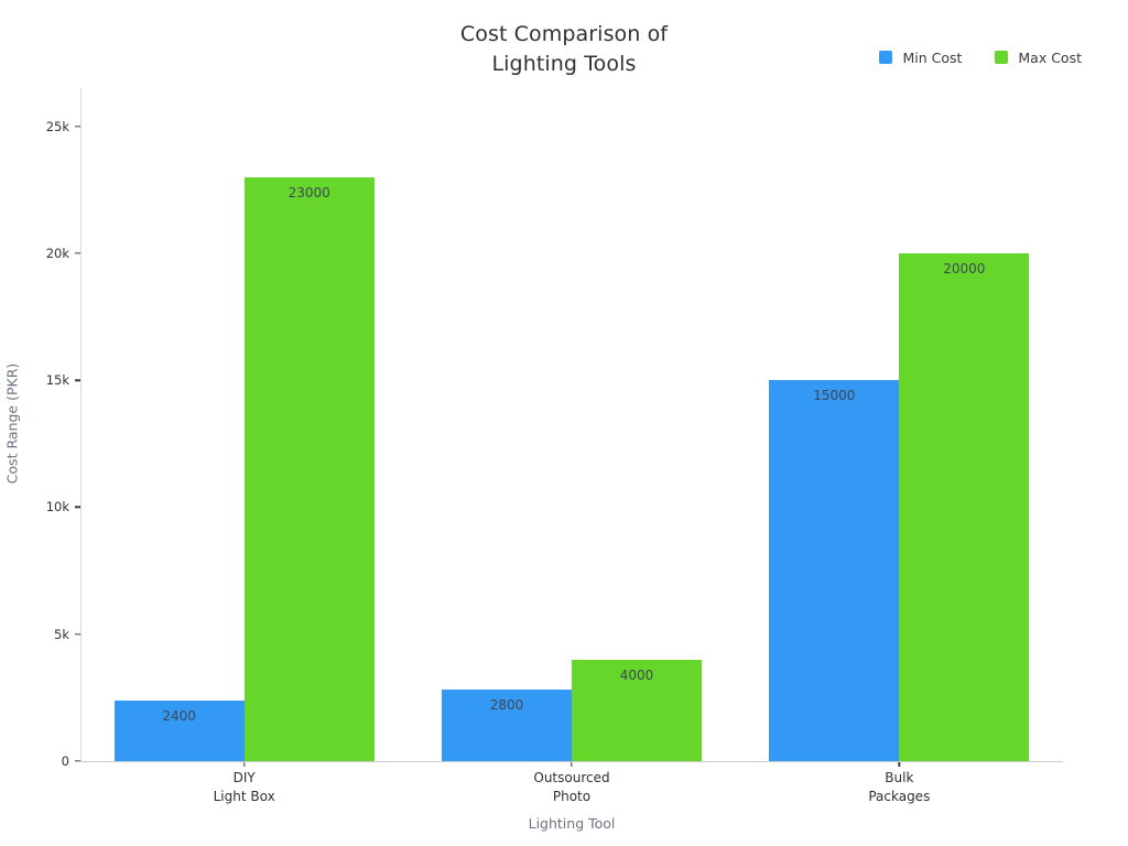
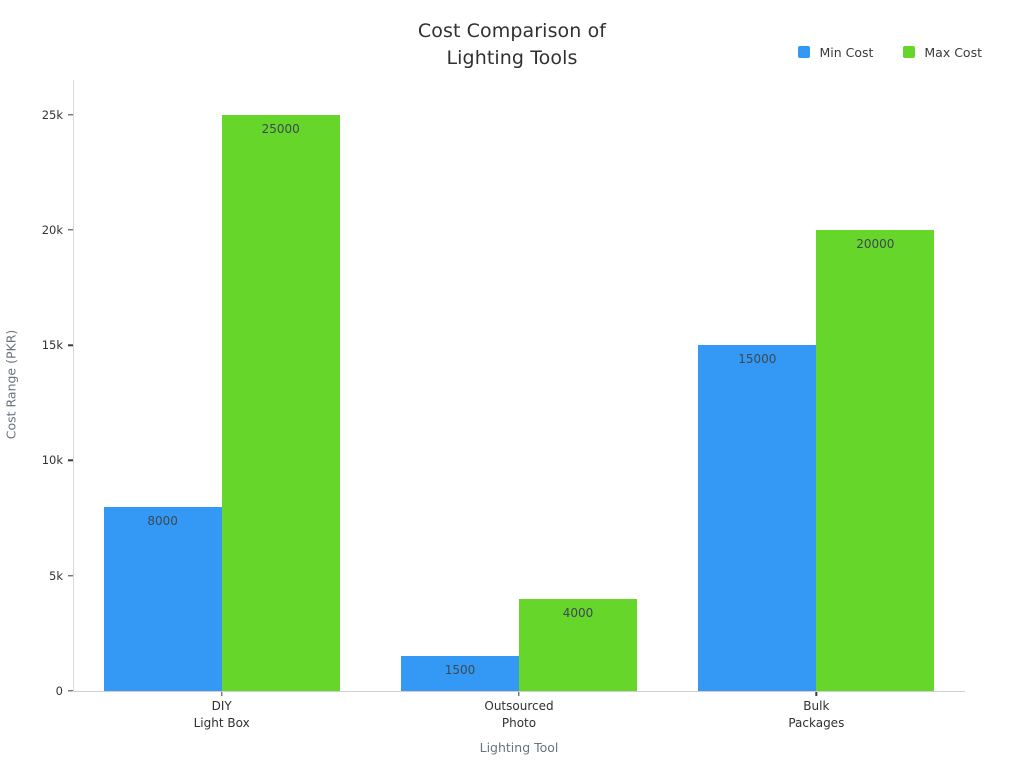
Min Cost/DIY Light Box: 2400 -> 8000
Max Cost/DIY Light Box: 23000 -> 25000
Min Cost/Outsourced Photo: 2800 -> 1500
